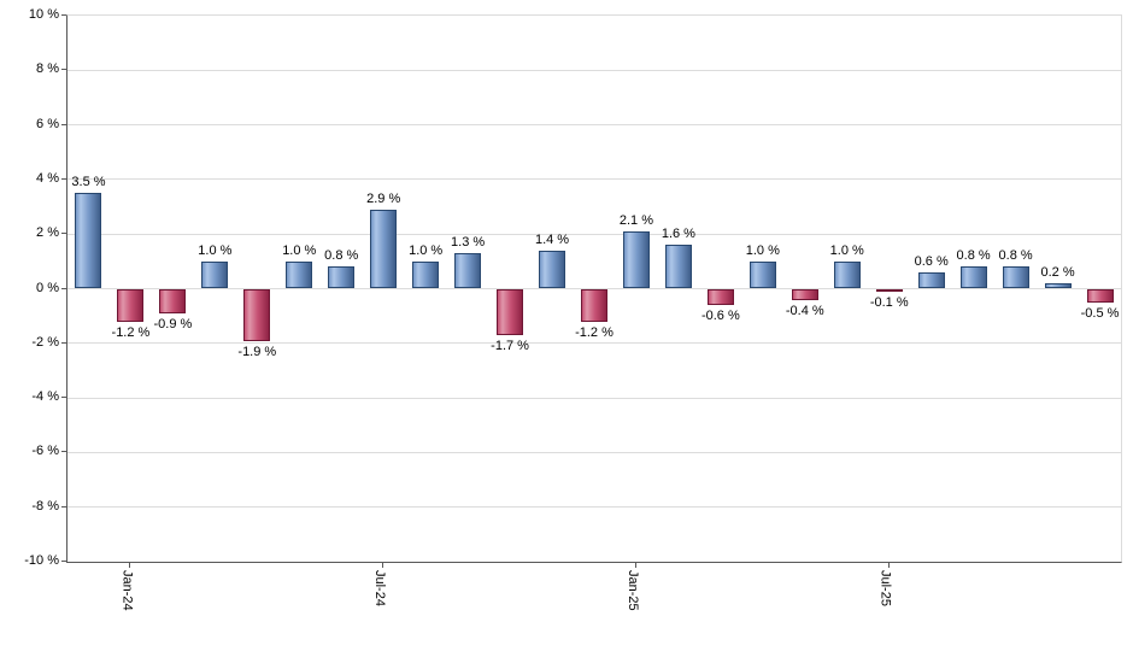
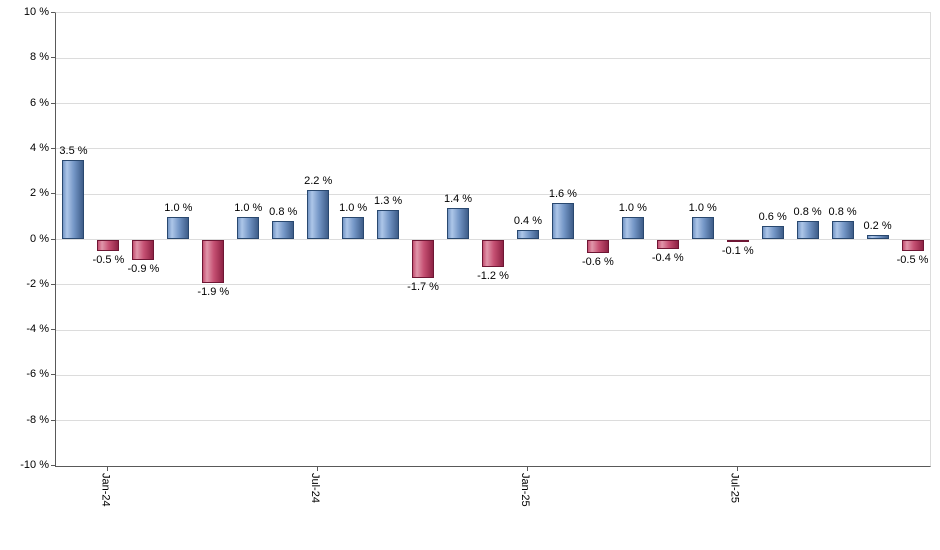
Jan-24: -1.2 -> -0.5
Jul-24: 2.9 -> 2.2
Jan-25: 2.1 -> 0.4
